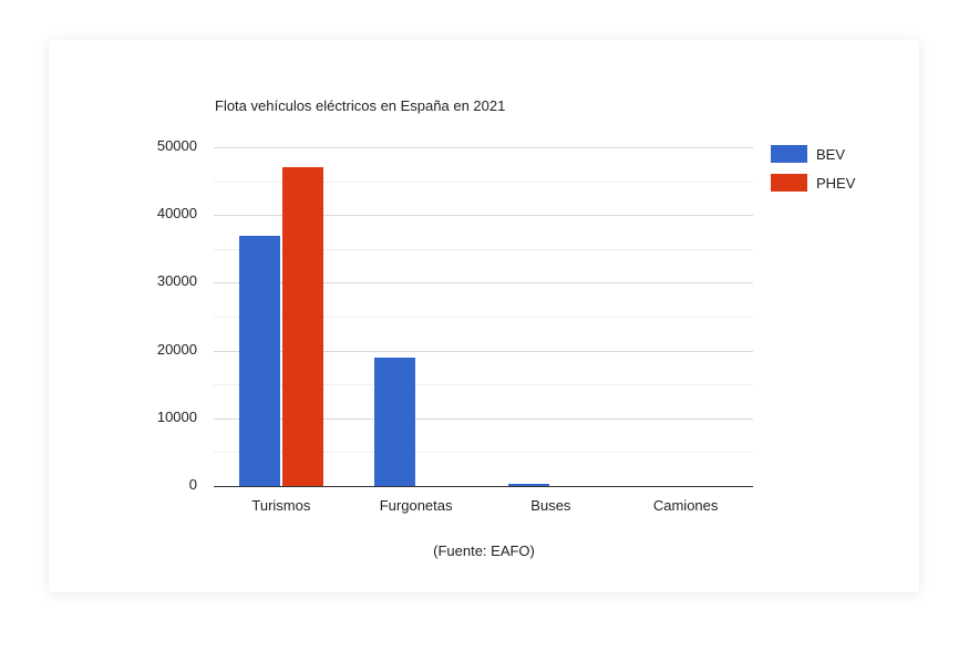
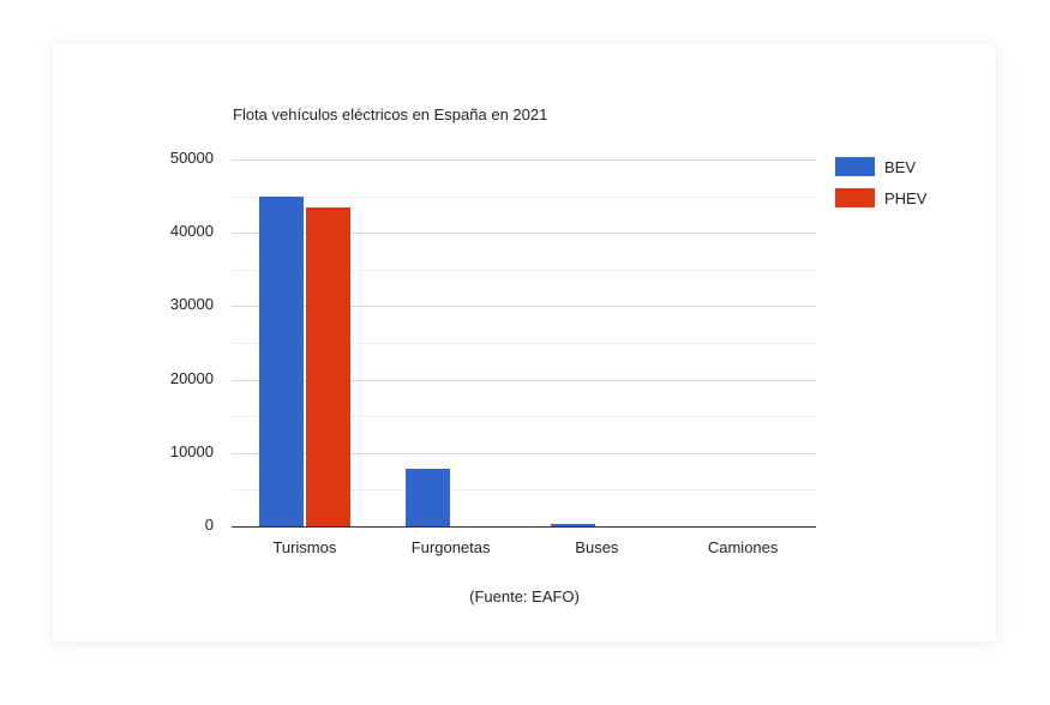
BEV/Turismos: 37000 -> 45000
PHEV/Turismos: 47000 -> 44000
BEV/Furgonetas: 19000 -> 8000
